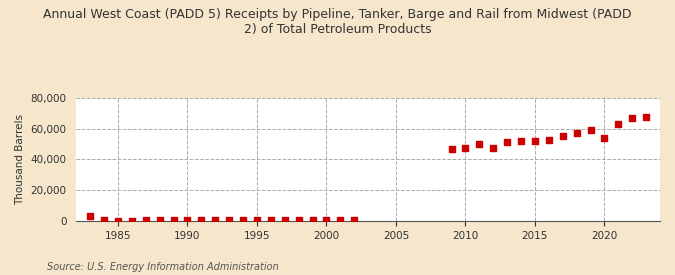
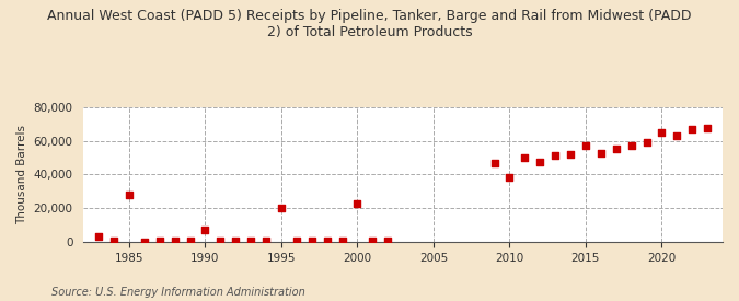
1985: 0 -> 28,000
1990: 0 -> 7,000
1995: 0 -> 20,000
2000: 1,000 -> 23,000
2010: 48,000 -> 38,000
2015: 52,000 -> 57,000
2020: 54,000 -> 65,000
